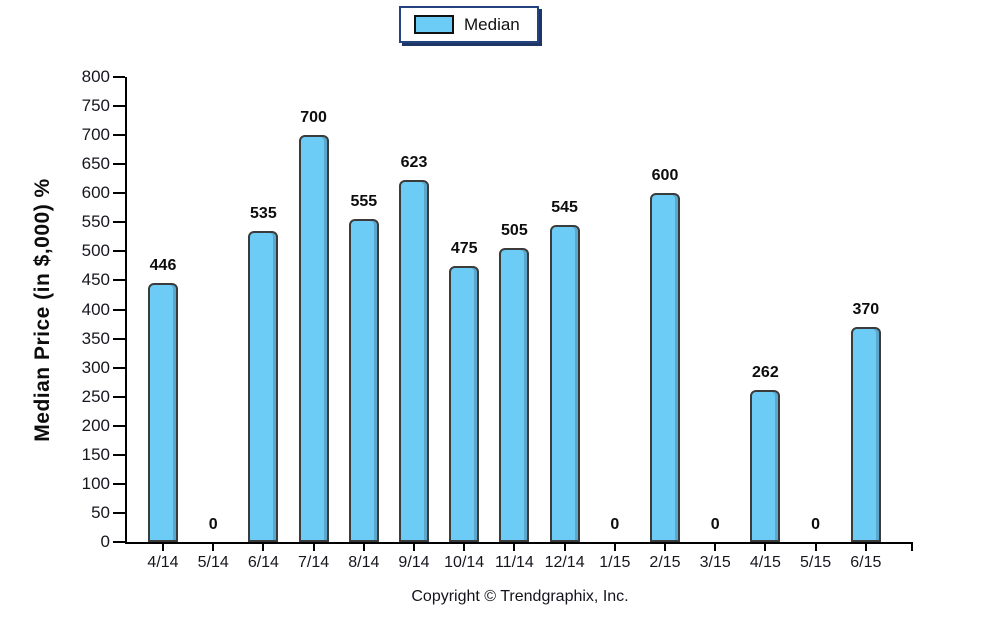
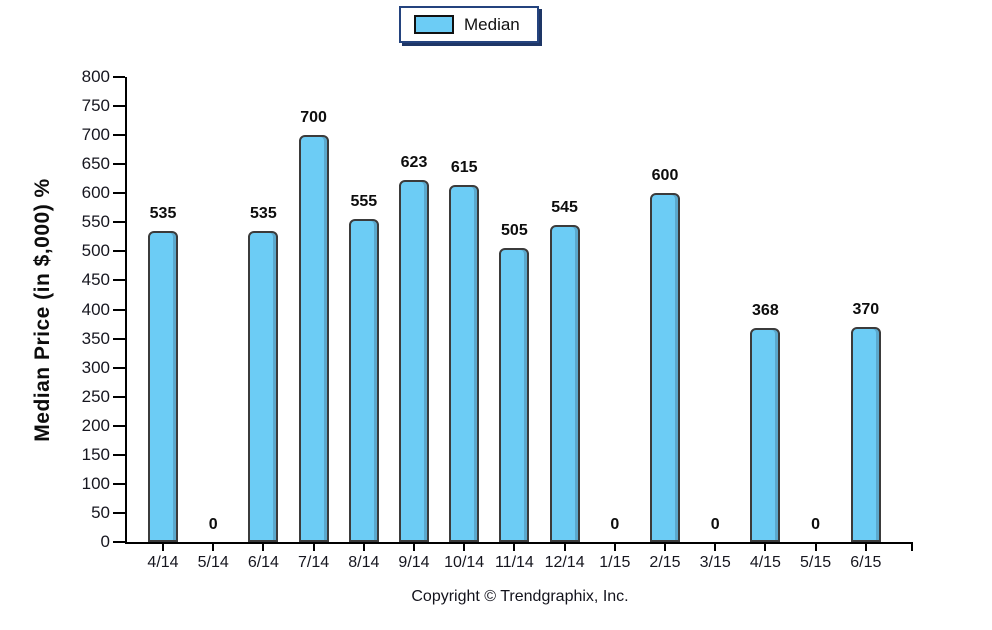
4/14: 446 -> 535
10/14: 475 -> 615
4/15: 262 -> 368
